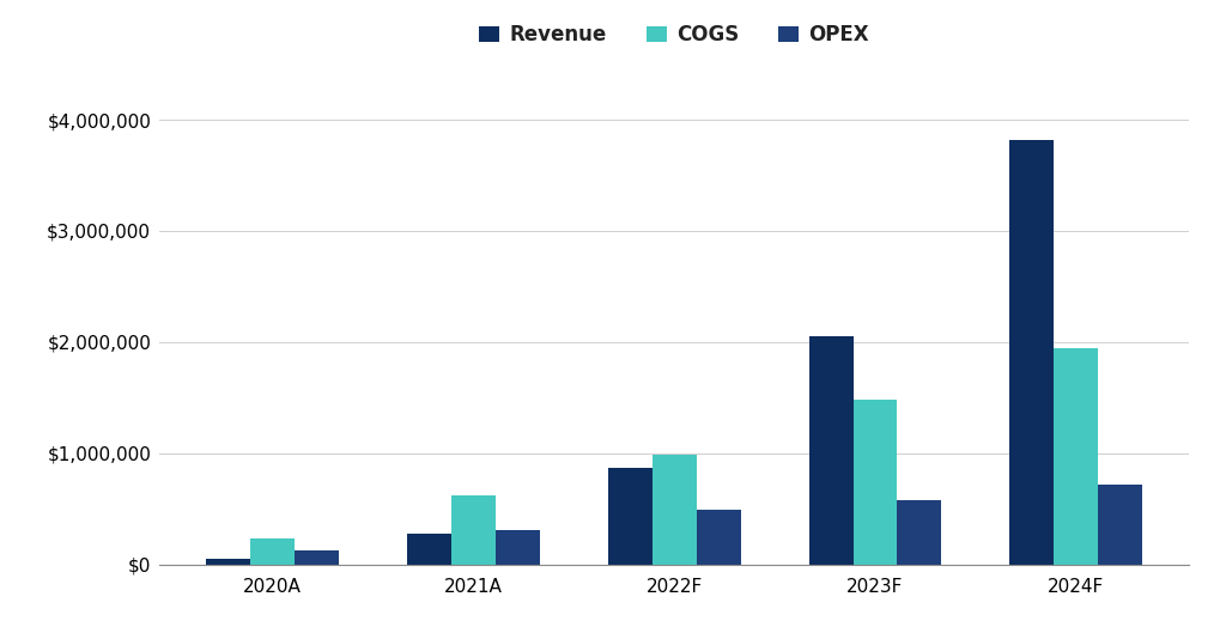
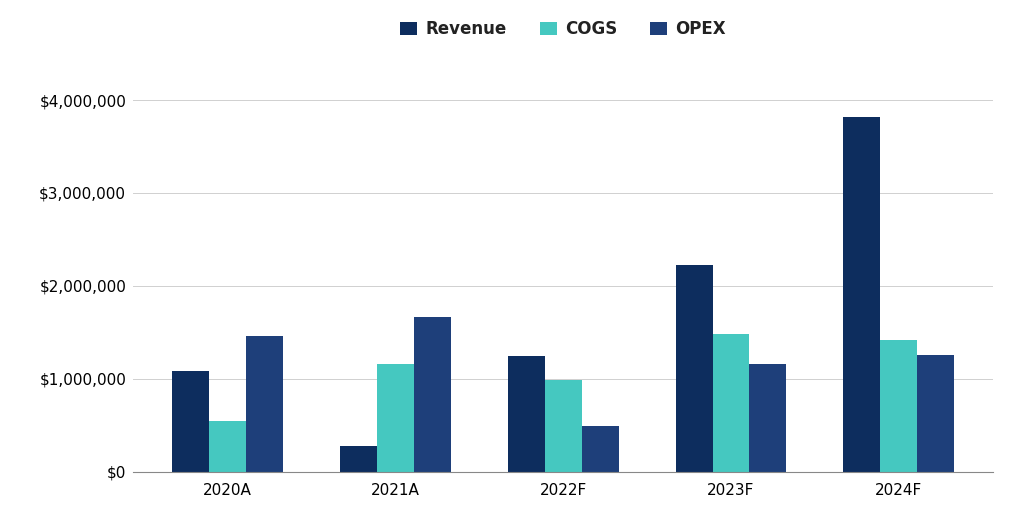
Revenue/2020A: $50,000 -> $1,080,000
COGS/2020A: $230,000 -> $540,000
OPEX/2020A: $130,000 -> $1,460,000
COGS/2021A: $620,000 -> $1,160,000
OPEX/2021A: $310,000 -> $1,660,000
Revenue/2022F: $870,000 -> $1,240,000
Revenue/2023F: $2,050,000 -> $2,220,000
OPEX/2023F: $580,000 -> $1,160,000
COGS/2024F: $1,940,000 -> $1,420,000
OPEX/2024F: $720,000 -> $1,260,000
